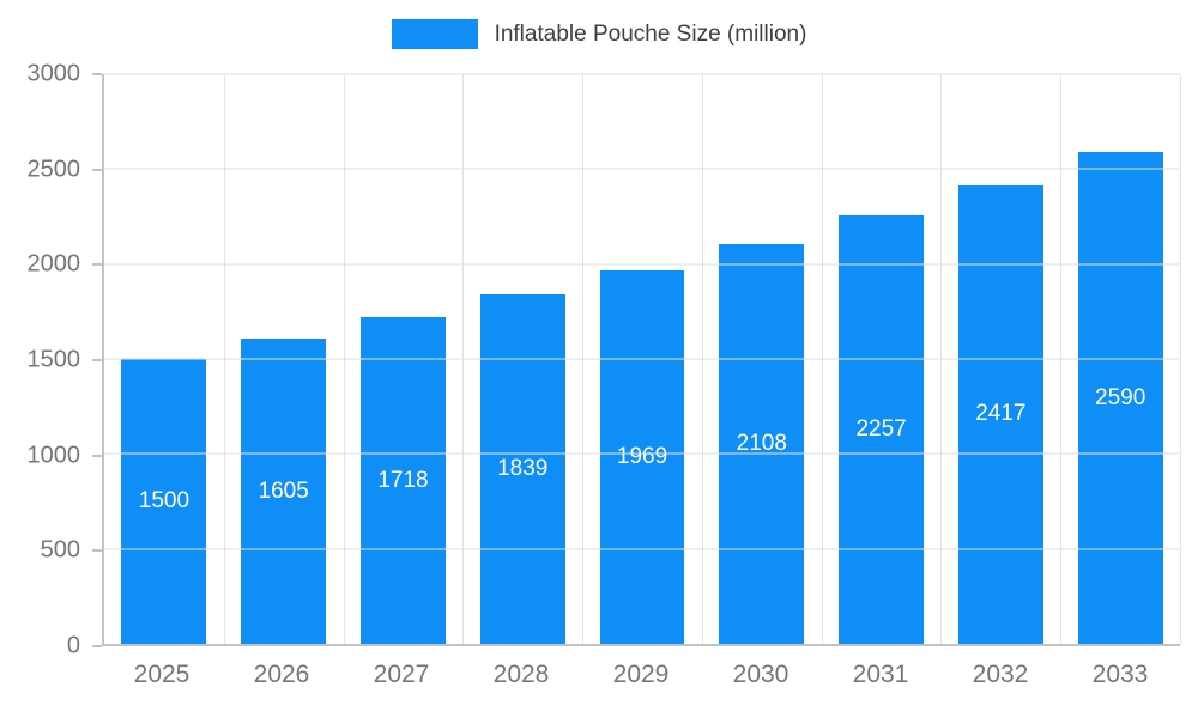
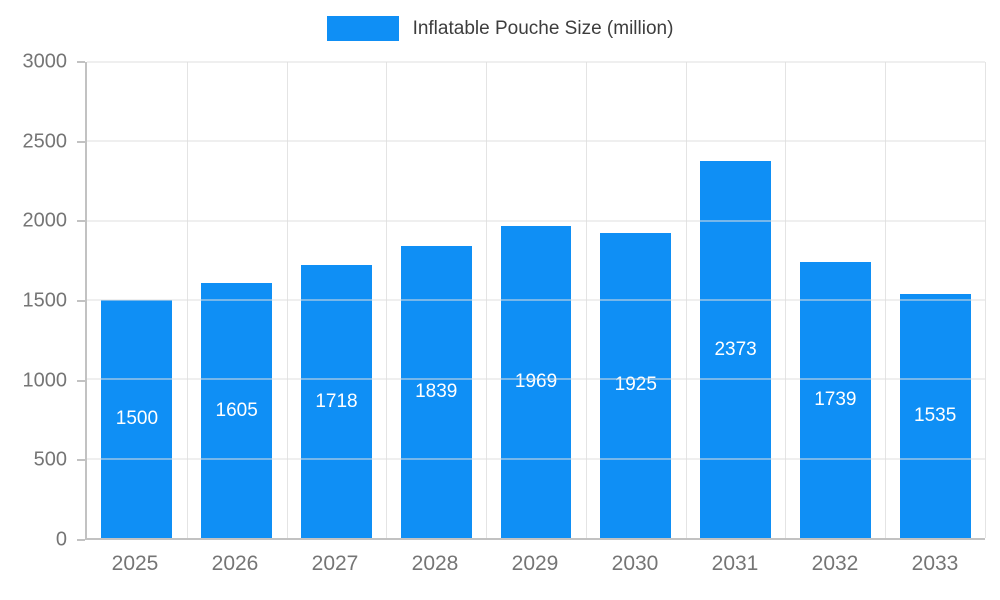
2030: 2108 -> 1925
2031: 2257 -> 2373
2032: 2417 -> 1739
2033: 2590 -> 1535
